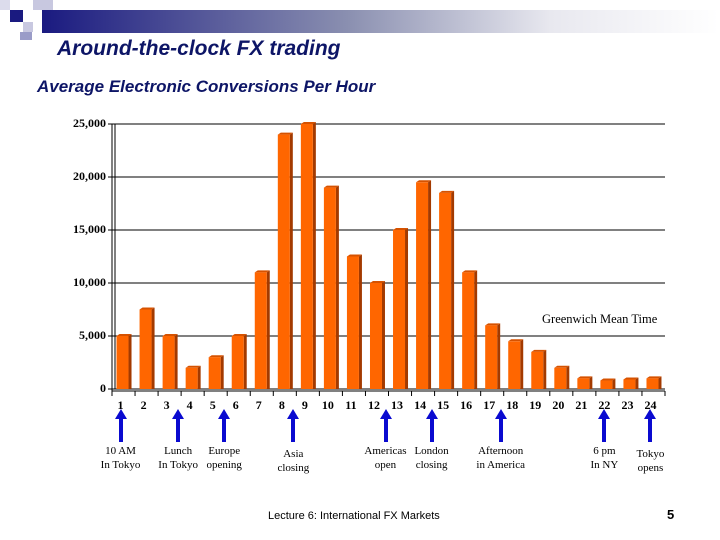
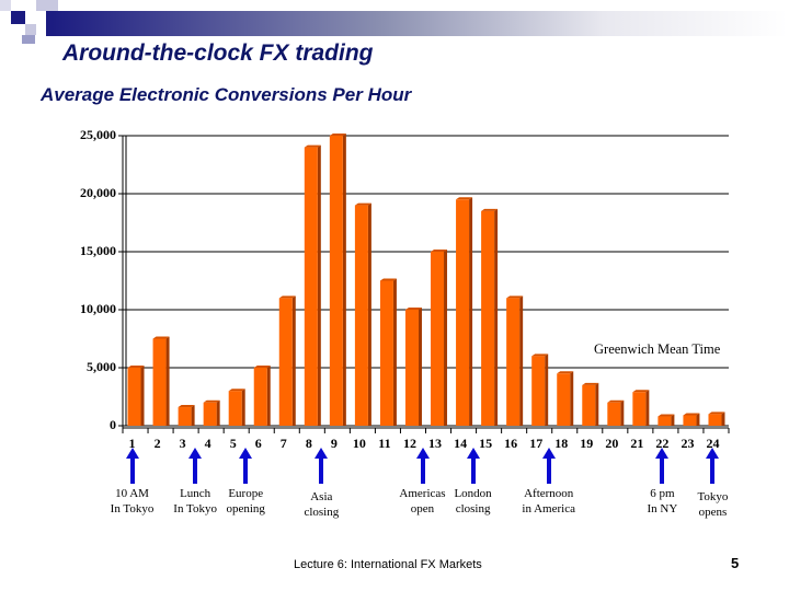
3: 5000 -> 1600
21: 1000 -> 2900
